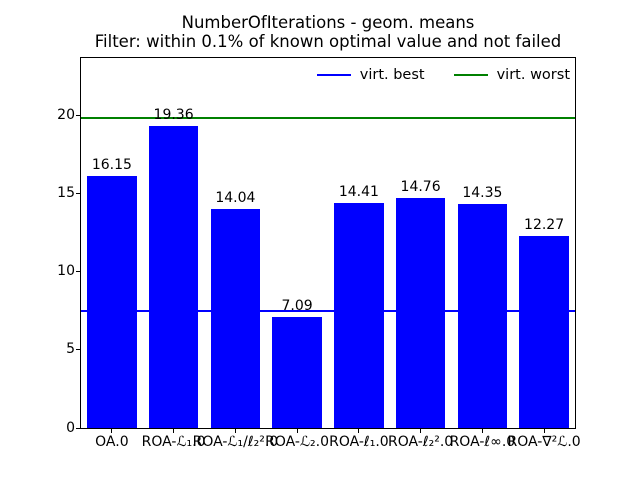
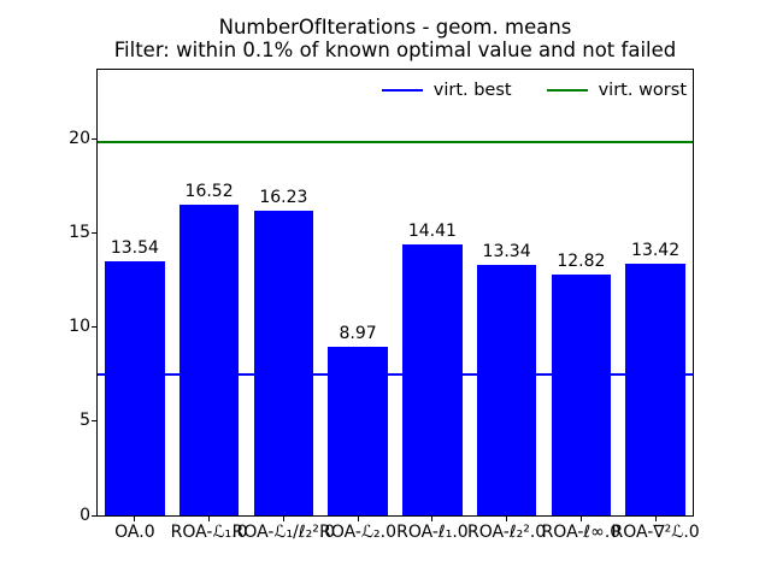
OA.0: 16.15 -> 13.54
ROA-ℒ₁.0: 19.36 -> 16.52
ROA-ℒ₁/ℓ₂².0: 14.04 -> 16.23
ROA-ℒ₂.0: 7.09 -> 8.97
ROA-ℓ₂².0: 14.76 -> 13.34
ROA-ℓ∞.0: 14.35 -> 12.82
ROA-∇²ℒ.0: 12.27 -> 13.42
